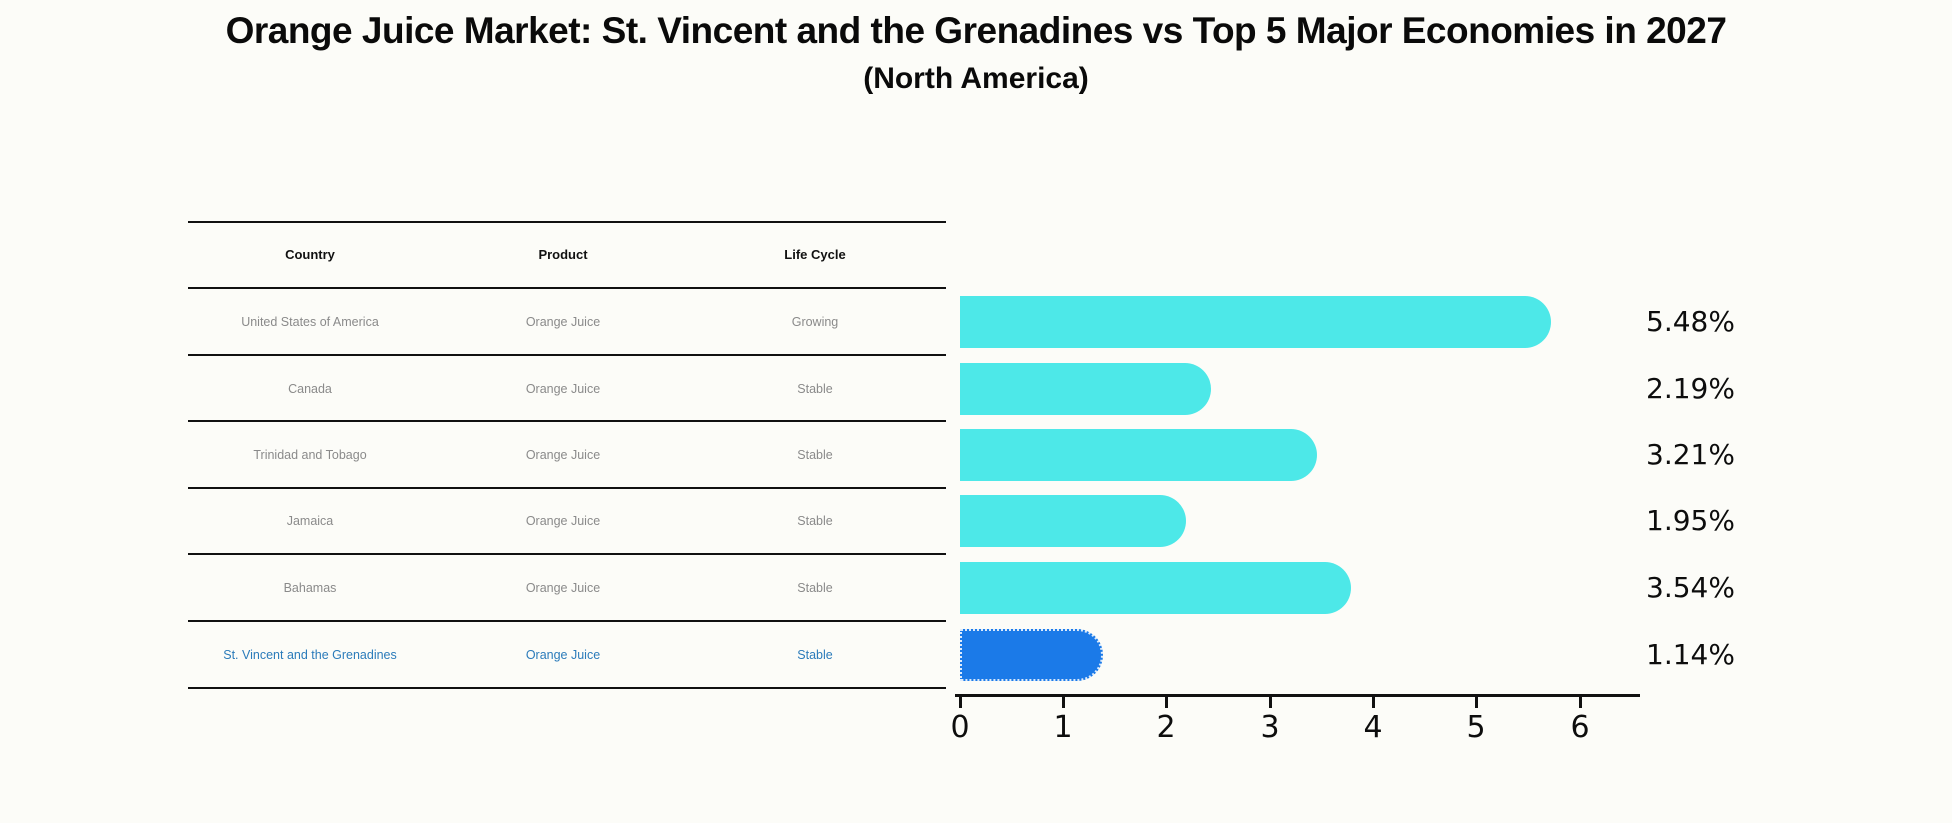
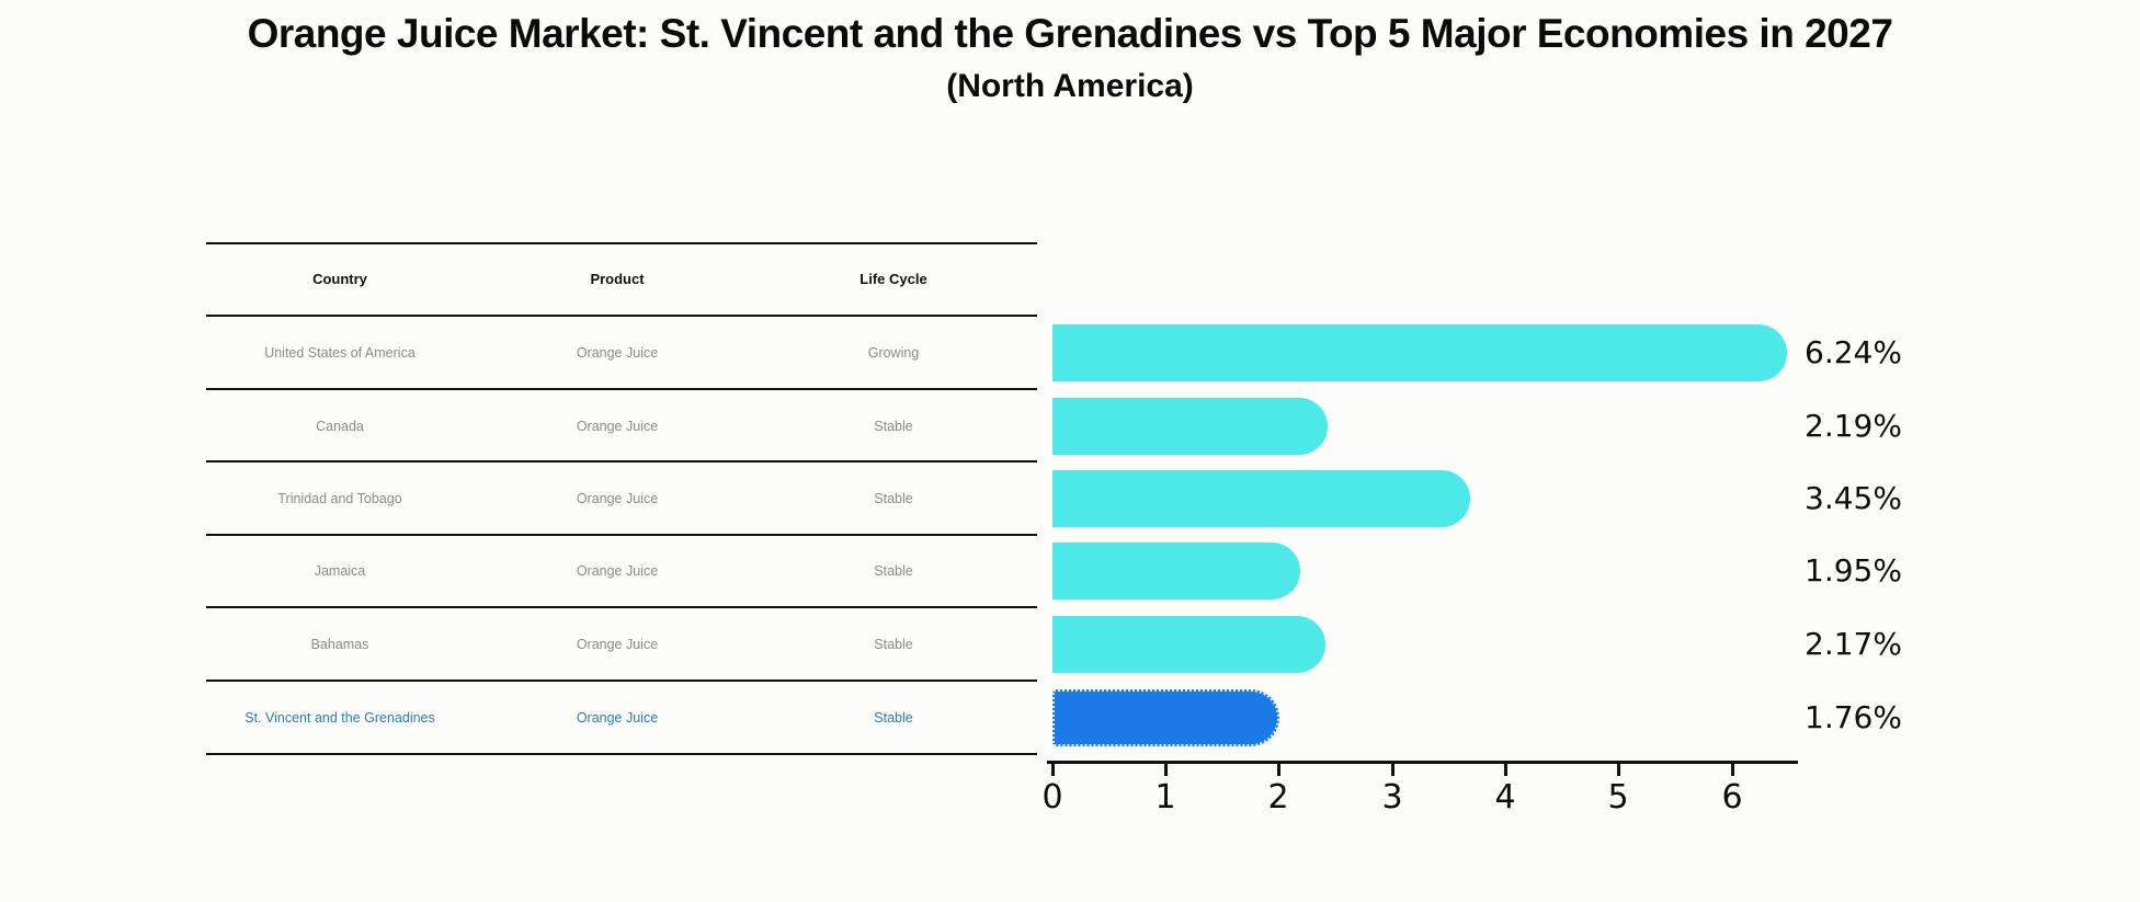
United States of America: 5.48% -> 6.24%
Trinidad and Tobago: 3.21% -> 3.45%
Bahamas: 3.54% -> 2.17%
St. Vincent and the Grenadines: 1.14% -> 1.76%
